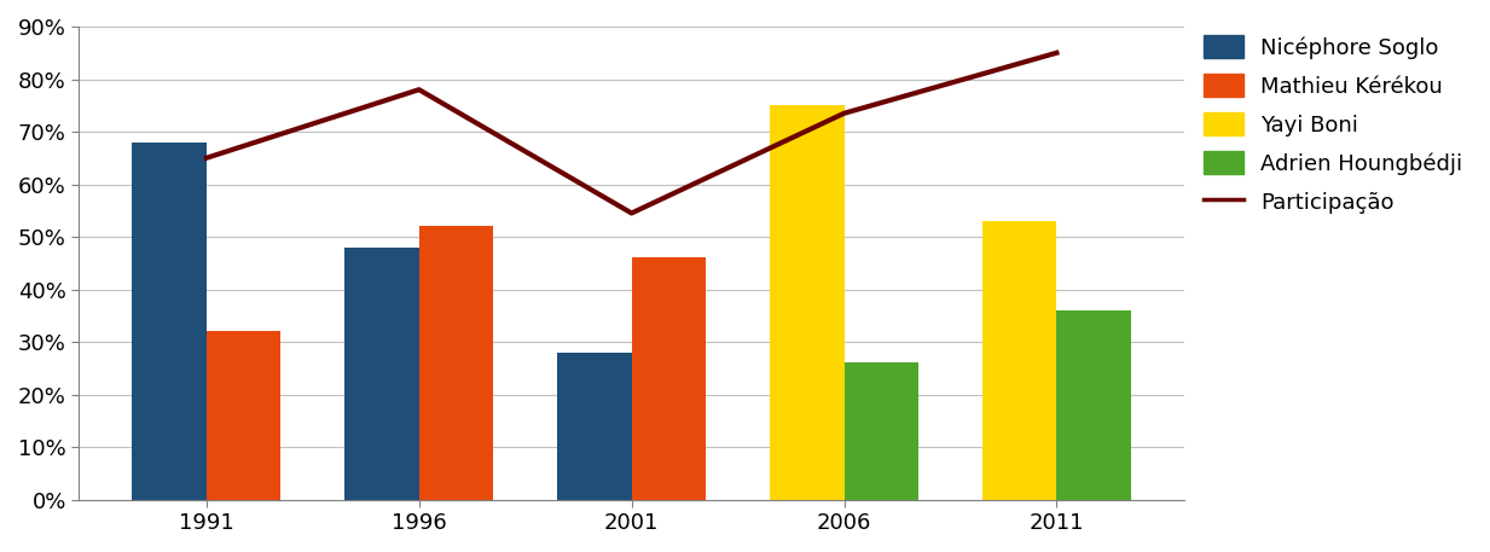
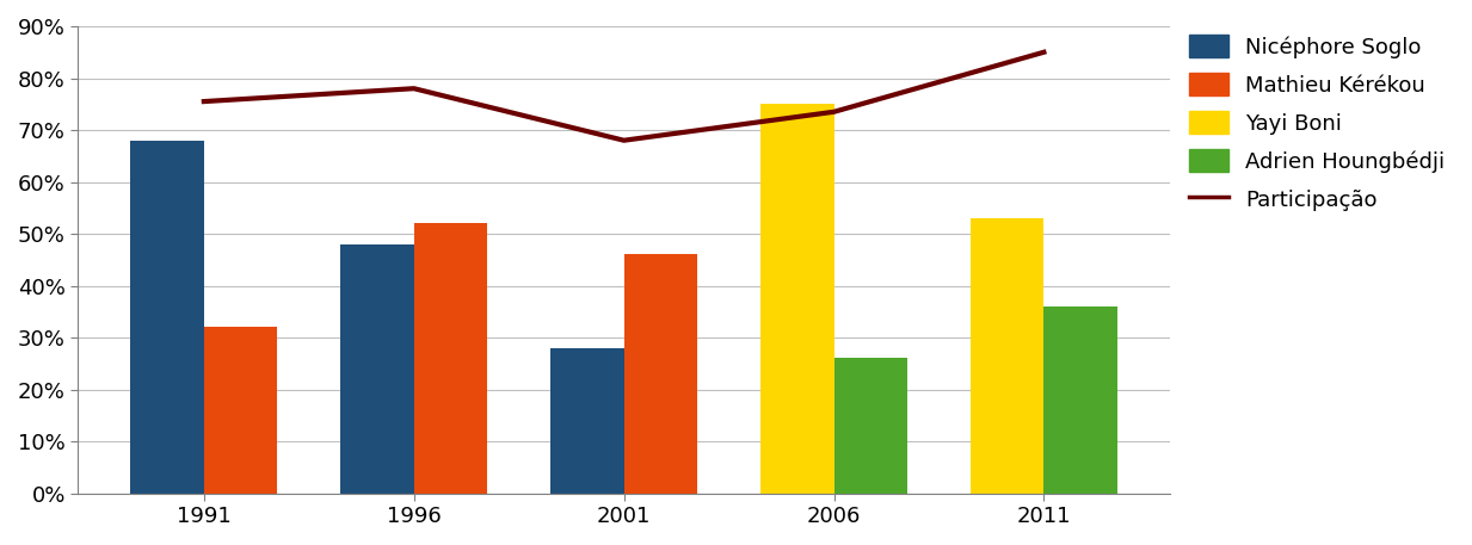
Participação/1991: 65.0% -> 75.5%
Participação/2001: 54.5% -> 68.0%
